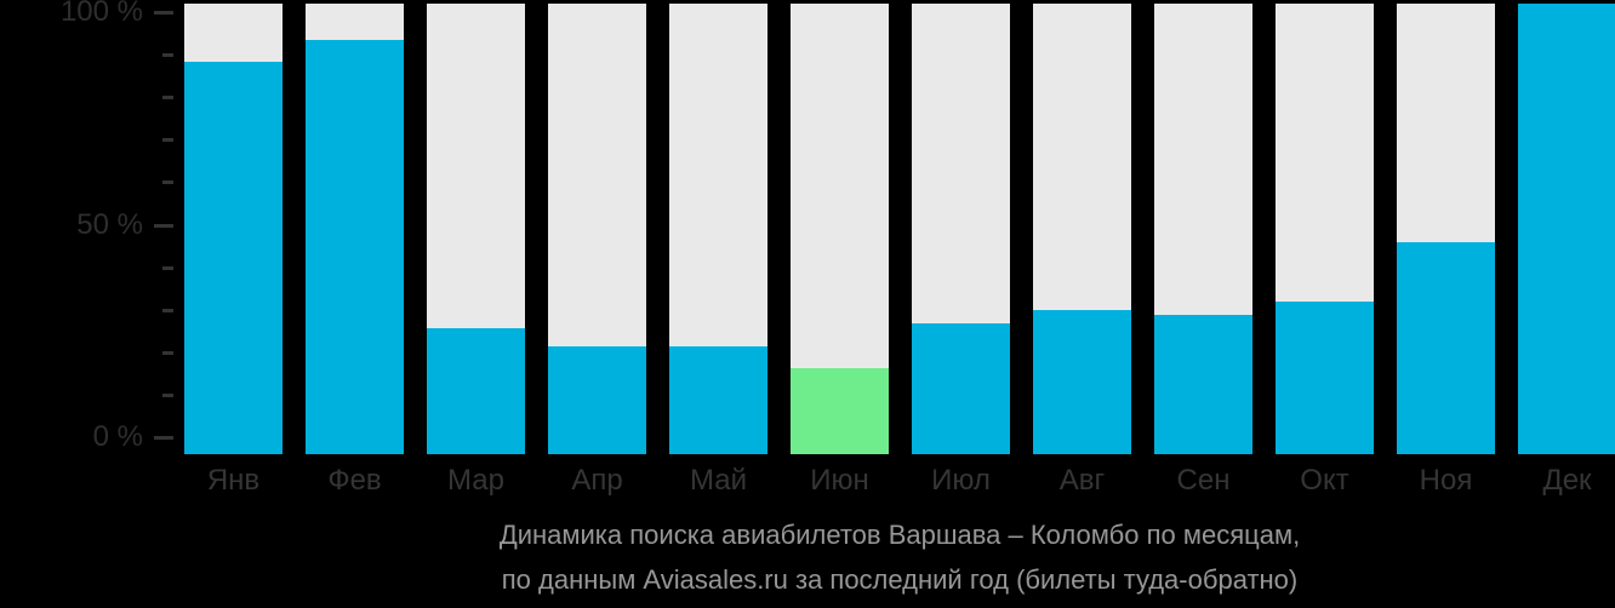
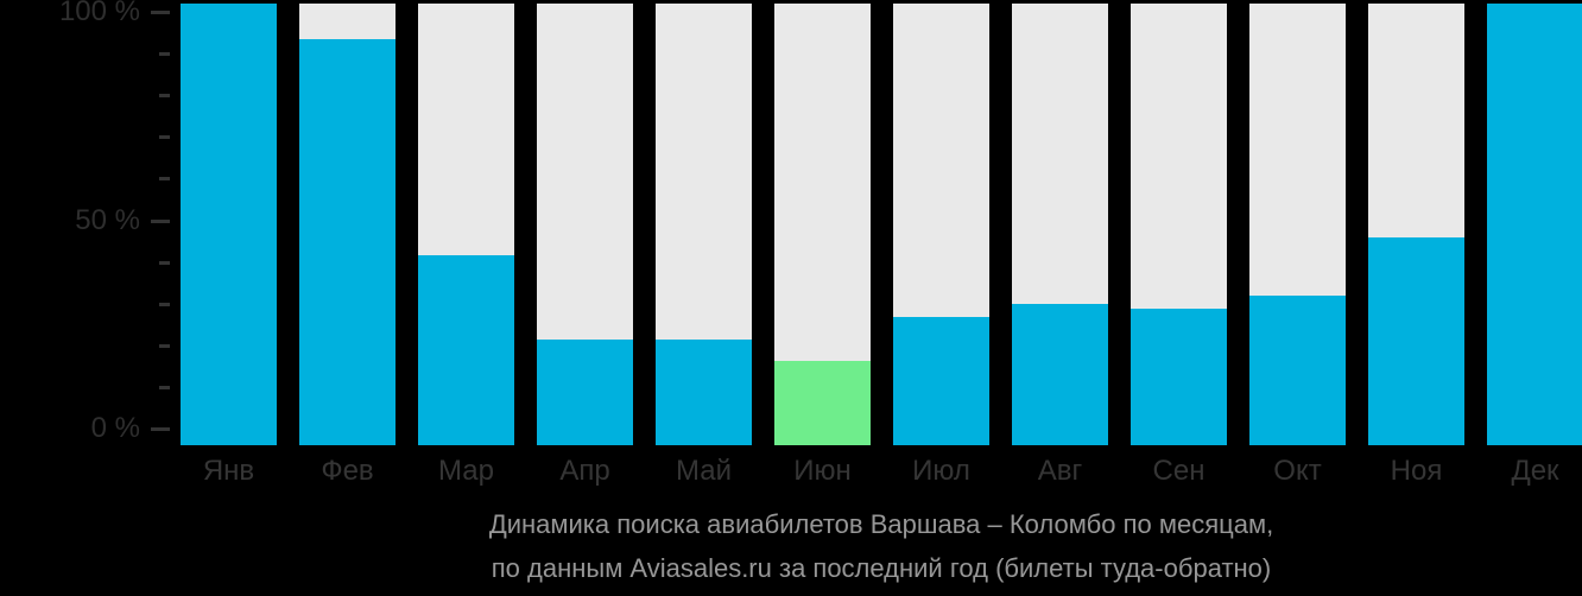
Янв: 87% -> 100%
Мар: 28% -> 43%
